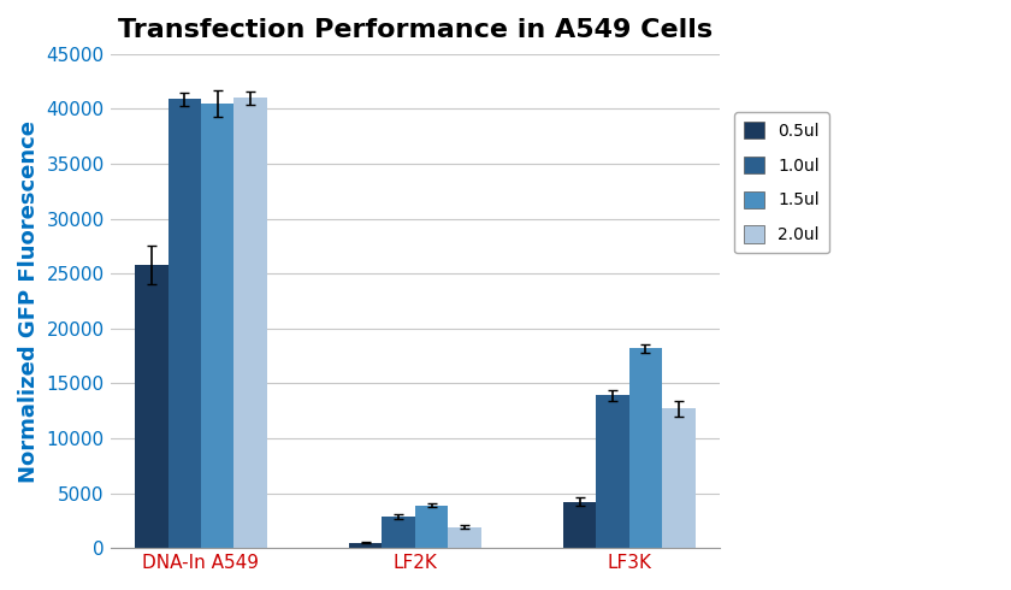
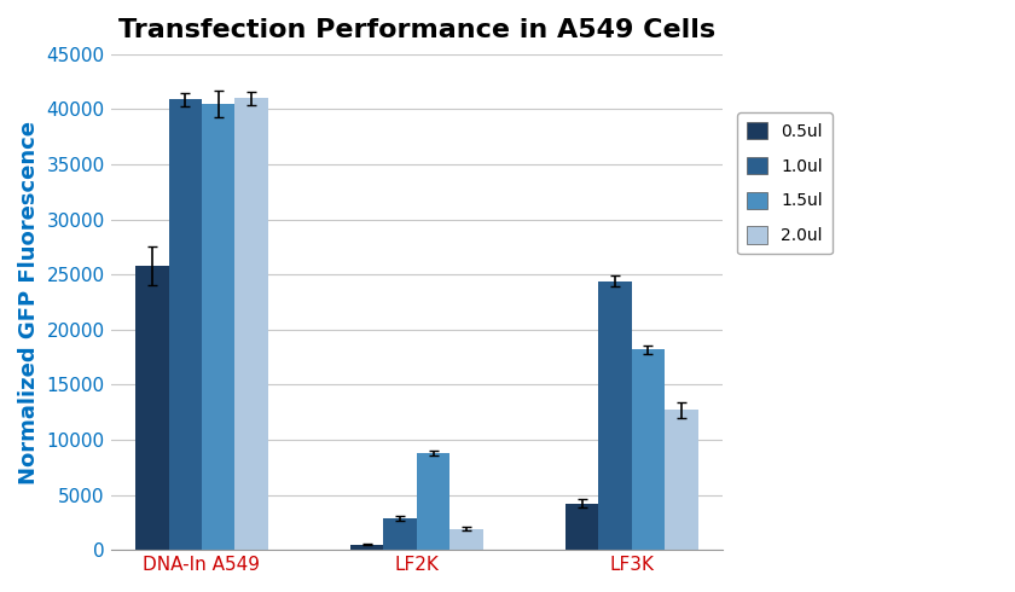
1.5ul/LF2K: 3900 -> 8800
1.0ul/LF3K: 13900 -> 24400
